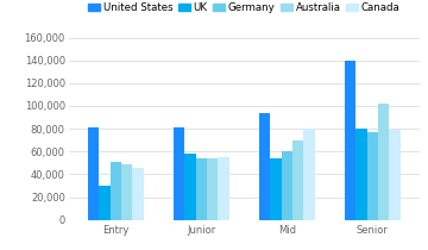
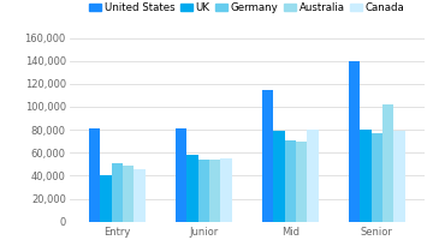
UK/Entry: 30,000 -> 41,000
United States/Mid: 94,000 -> 115,000
UK/Mid: 54,000 -> 79,000
Germany/Mid: 60,000 -> 71,000
